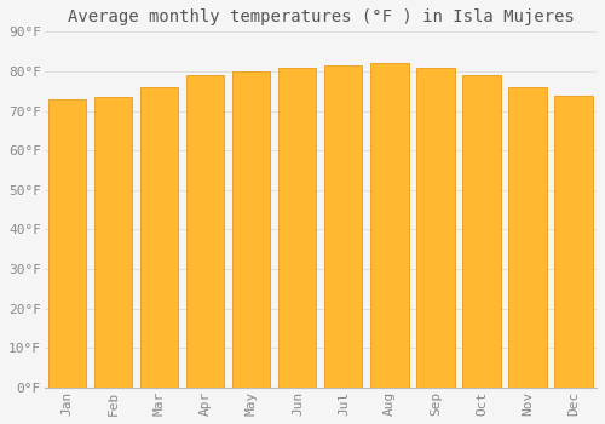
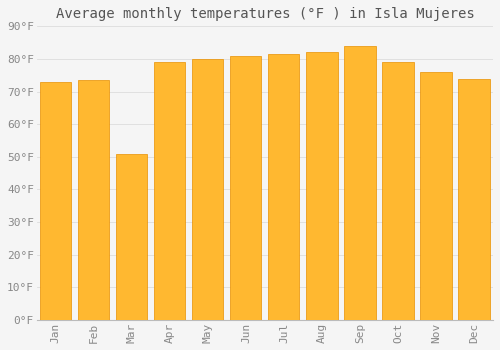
Mar: 76.0°F -> 51.0°F
Sep: 81.0°F -> 84.0°F
